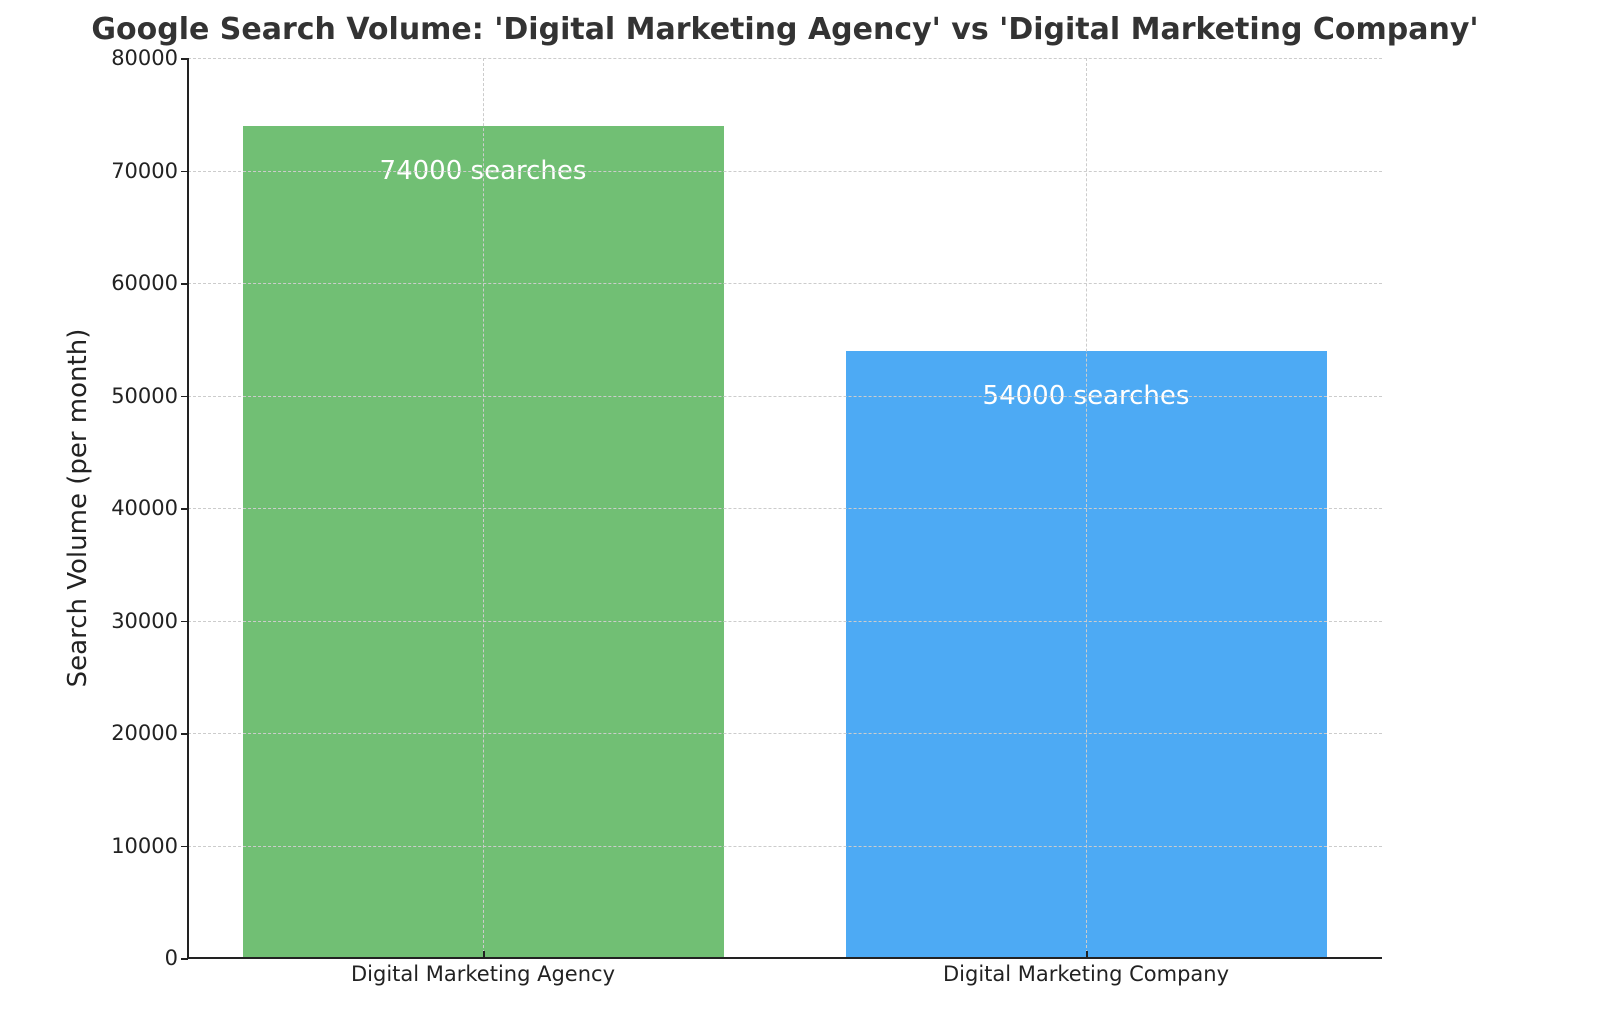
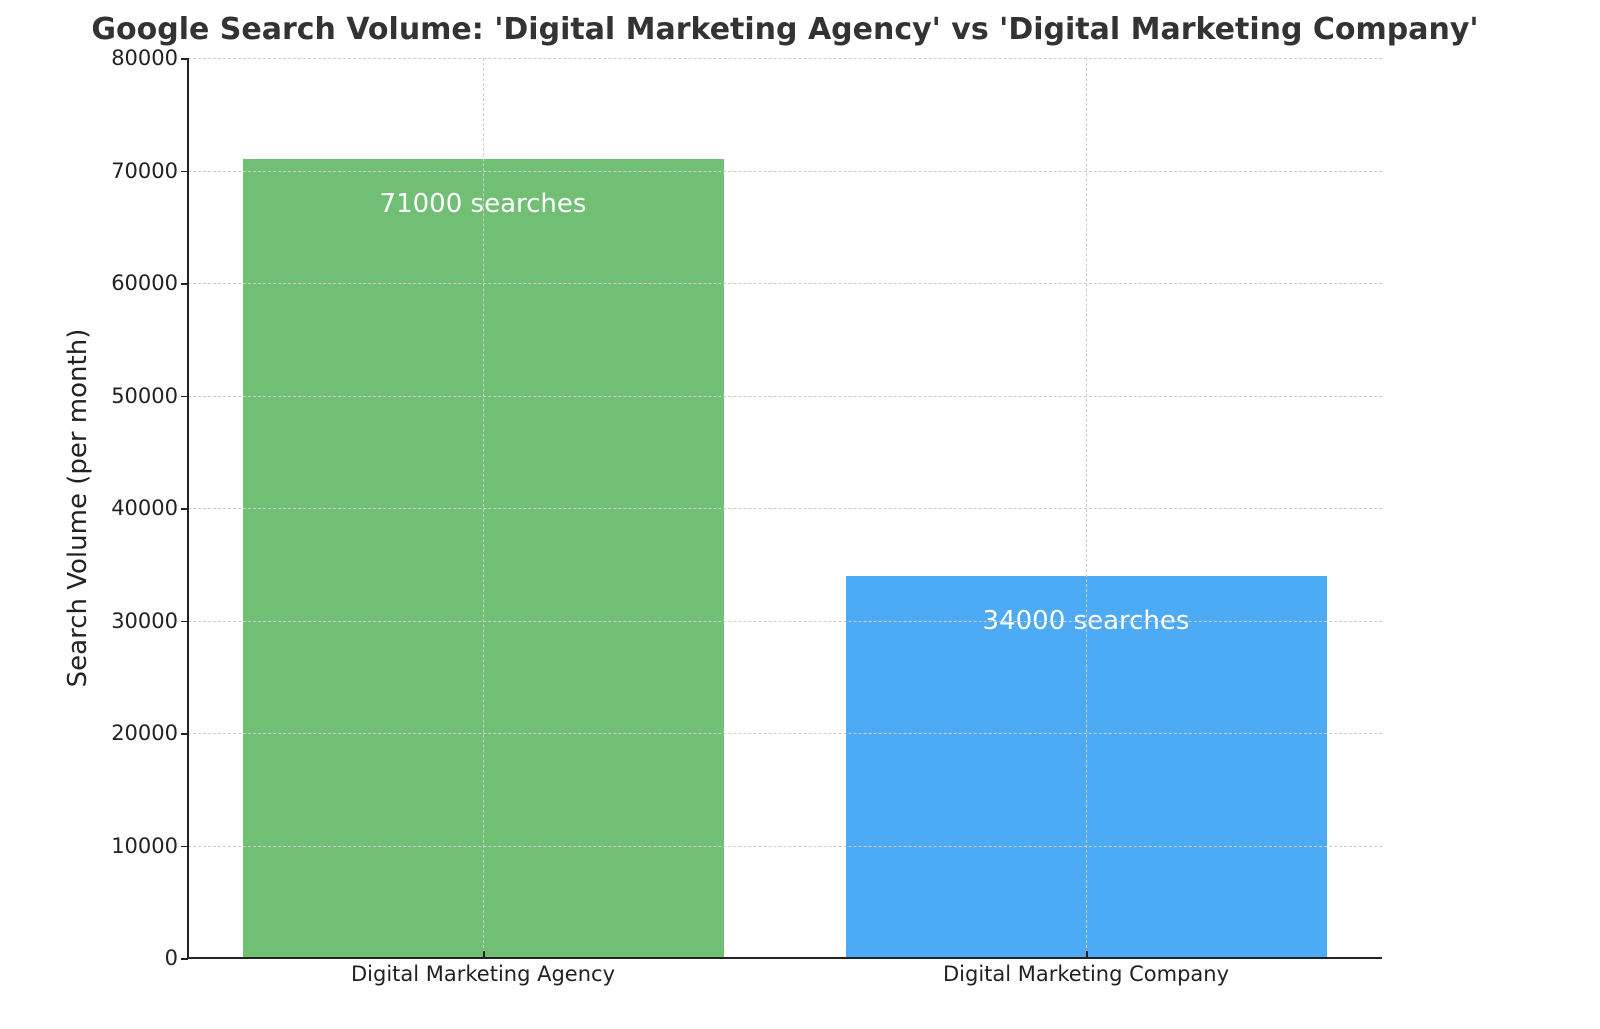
Digital Marketing Agency: 74000 -> 71000
Digital Marketing Company: 54000 -> 34000
